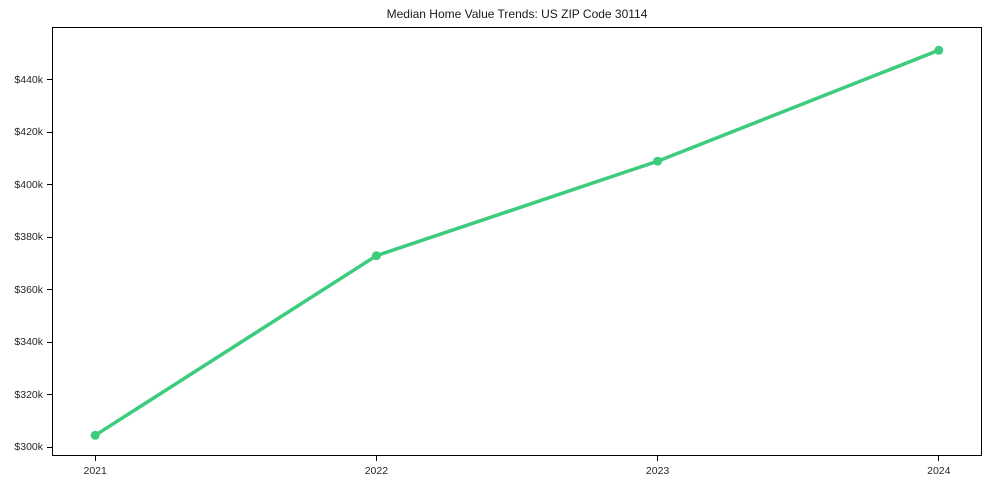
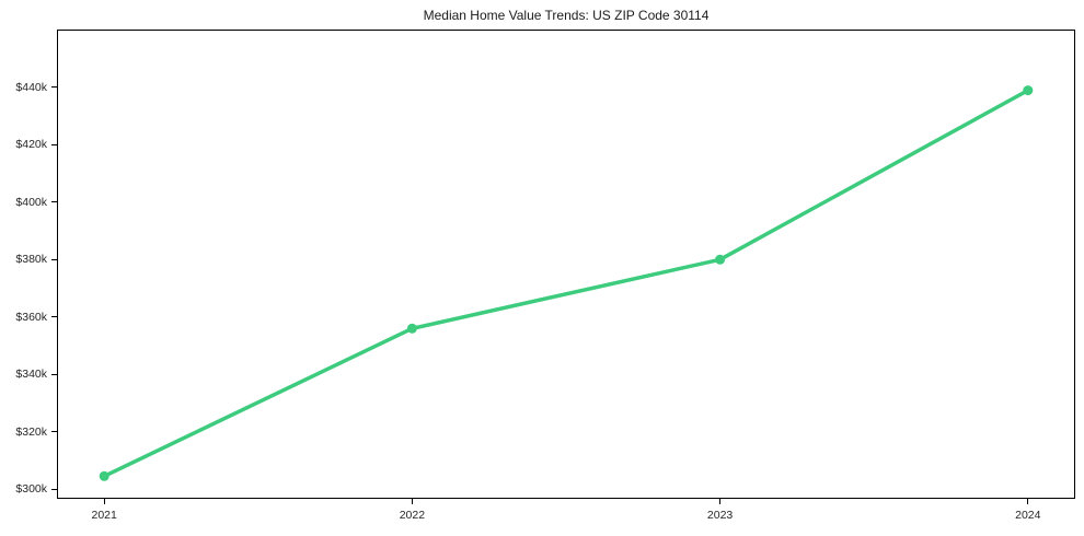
2022: $373k -> $356k
2023: $409k -> $380k
2024: $451k -> $439k
